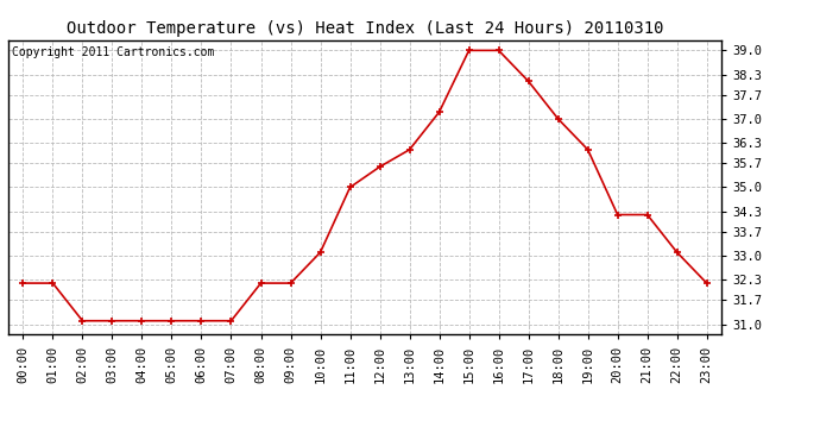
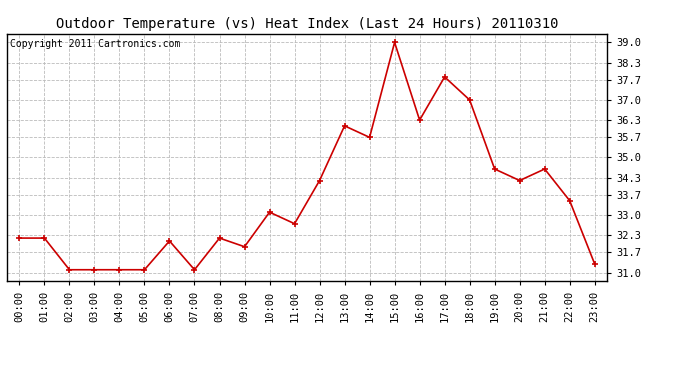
06:00: 31.1 -> 32.1
09:00: 32.2 -> 31.9
11:00: 35.0 -> 32.7
12:00: 35.6 -> 34.2
14:00: 37.2 -> 35.7
16:00: 39.0 -> 36.3
17:00: 38.1 -> 37.8
19:00: 36.1 -> 34.6
21:00: 34.2 -> 34.6
22:00: 33.1 -> 33.5
23:00: 32.2 -> 31.3
